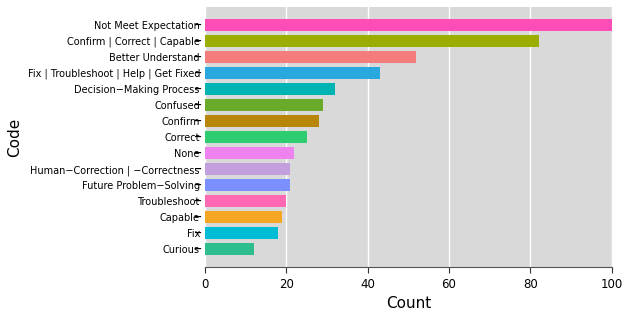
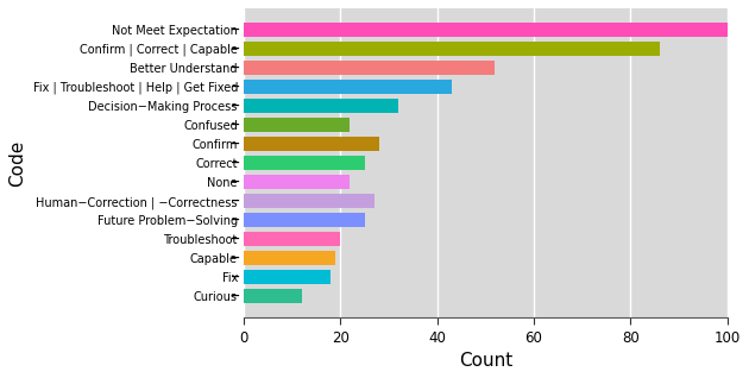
Confirm | Correct | Capable: 82 -> 86
Confused: 29 -> 22
Human−Correction | −Correctness: 21 -> 27
Future Problem−Solving: 21 -> 25
